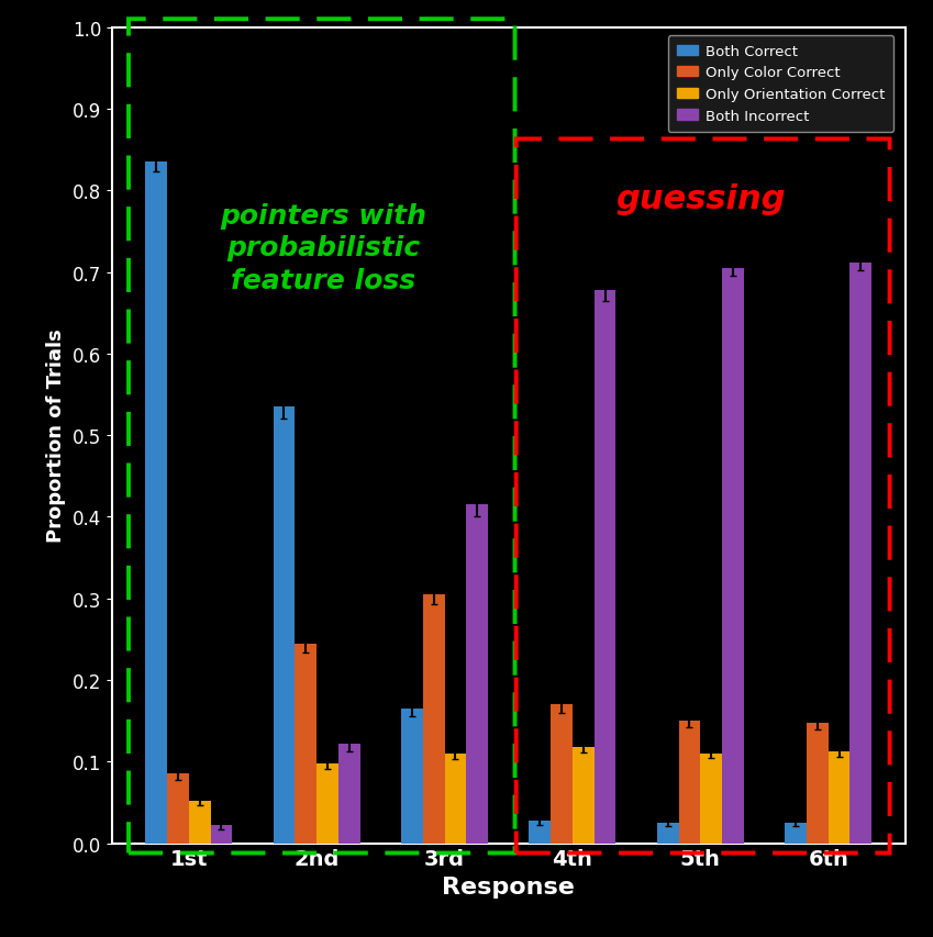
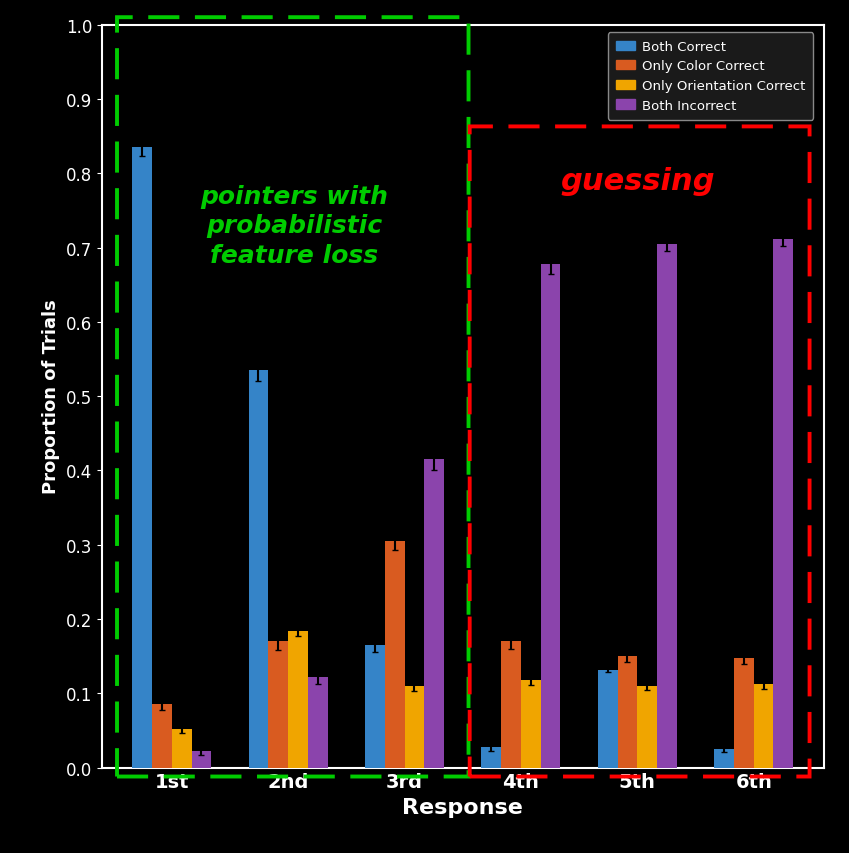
Only Color Correct/2nd: 0.245 -> 0.170
Only Orientation Correct/2nd: 0.098 -> 0.184
Both Correct/5th: 0.025 -> 0.132
